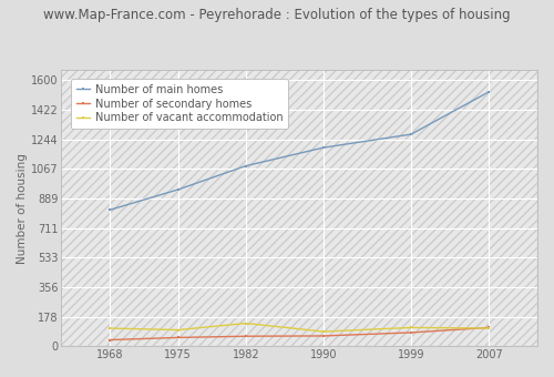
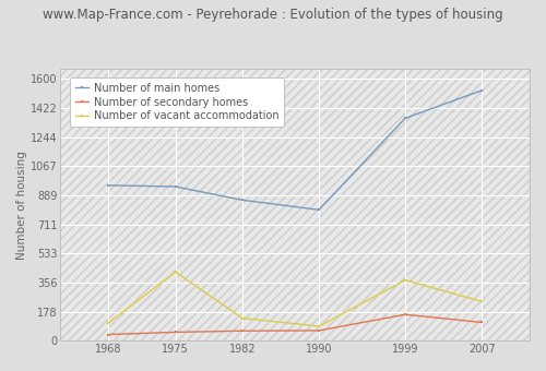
Number of main homes/1968: 820 -> 950
Number of vacant accommodation/1975: 100 -> 420
Number of main homes/1982: 1080 -> 860
Number of main homes/1990: 1200 -> 800
Number of main homes/1999: 1280 -> 1360
Number of secondary homes/1999: 80 -> 160
Number of vacant accommodation/1999: 110 -> 370
Number of vacant accommodation/2007: 110 -> 240
